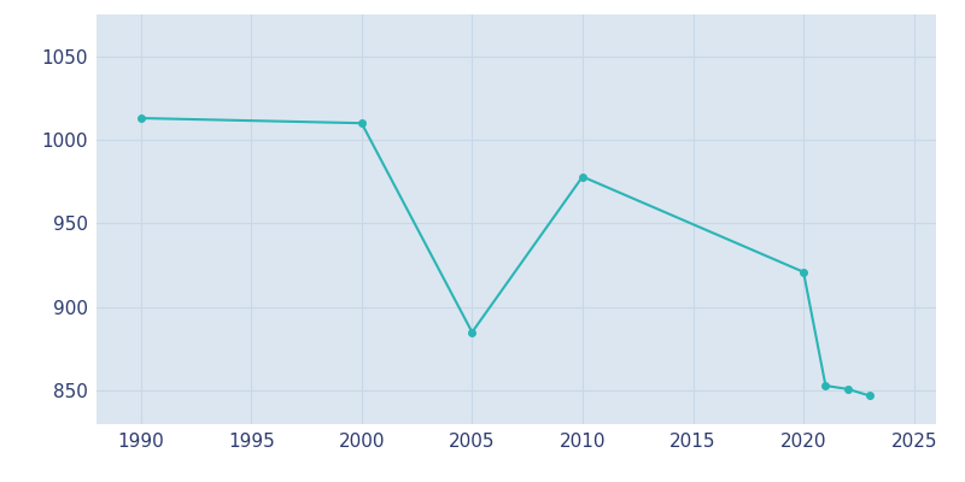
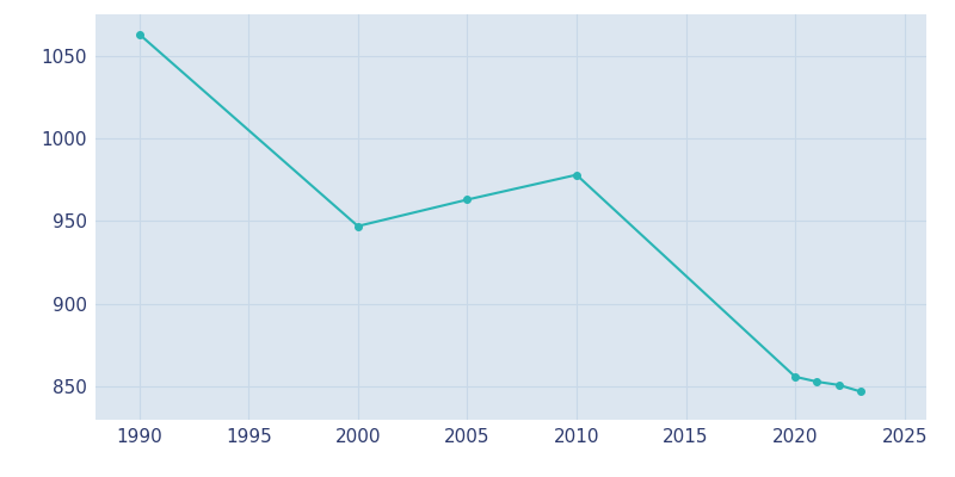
1990: 1013 -> 1063
2000: 1010 -> 947
2005: 885 -> 963
2020: 921 -> 856
